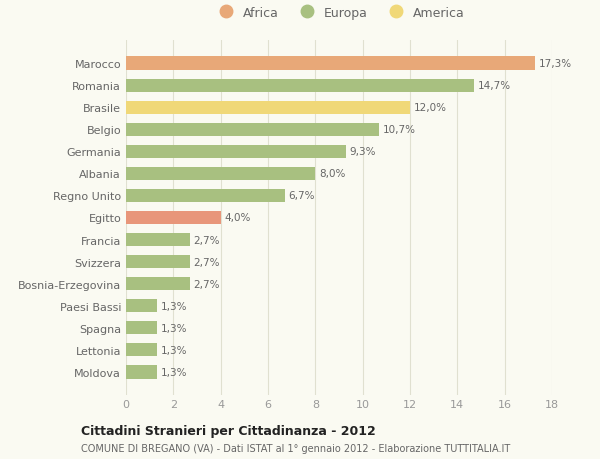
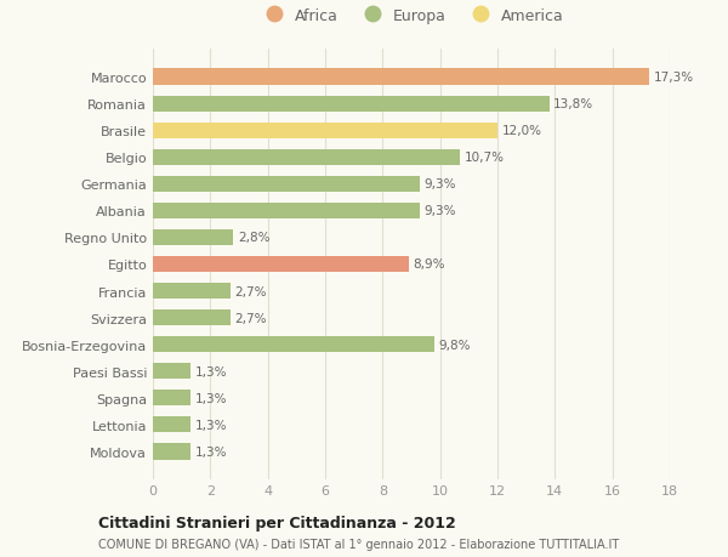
Romania: 14,7% -> 13,8%
Albania: 8,0% -> 9,3%
Regno Unito: 6,7% -> 2,8%
Egitto: 4,0% -> 8,9%
Bosnia-Erzegovina: 2,7% -> 9,8%
